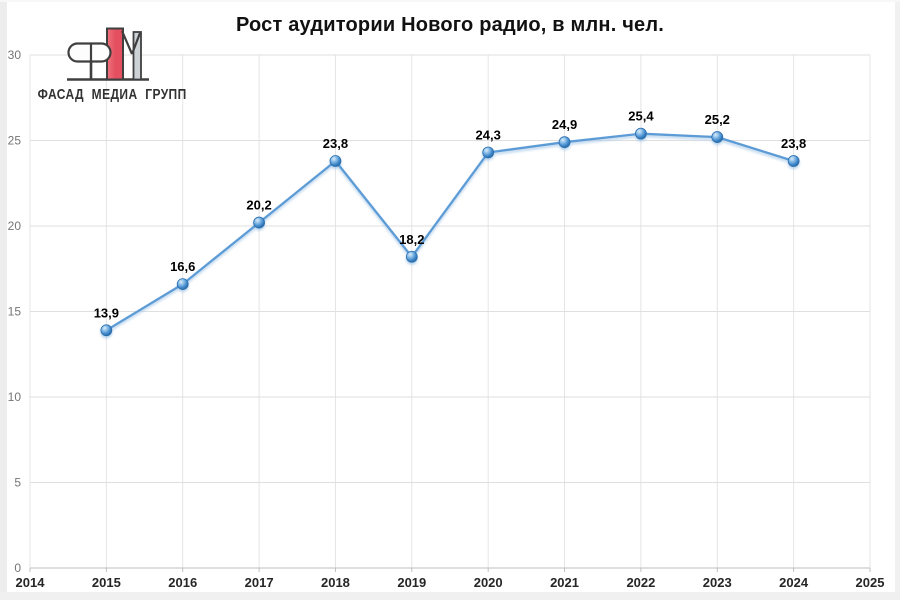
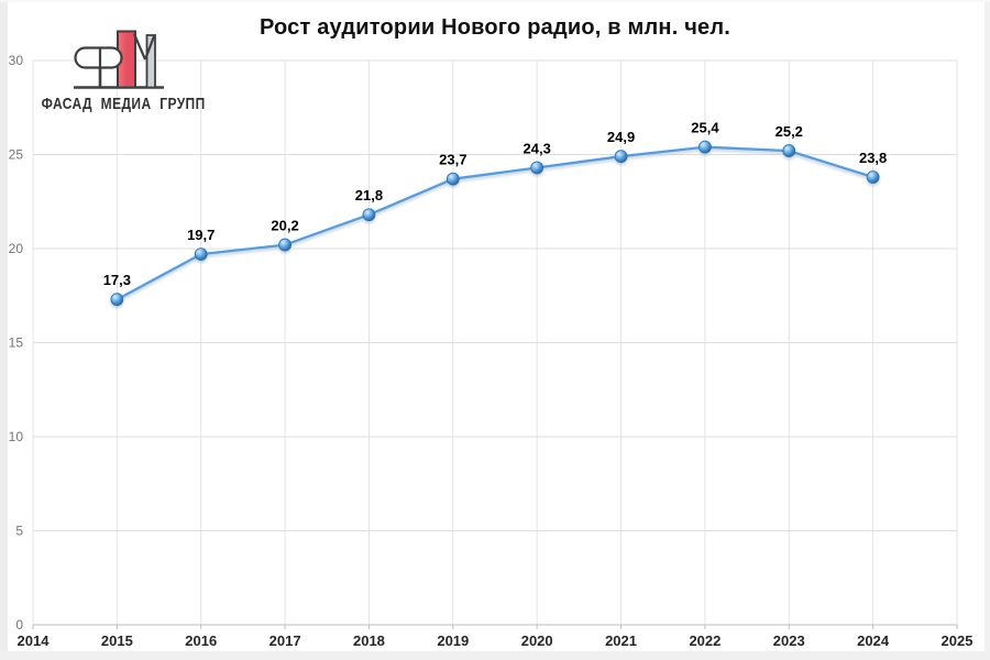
2015: 13,9 -> 17,3
2016: 16,6 -> 19,7
2018: 23,8 -> 21,8
2019: 18,2 -> 23,7
